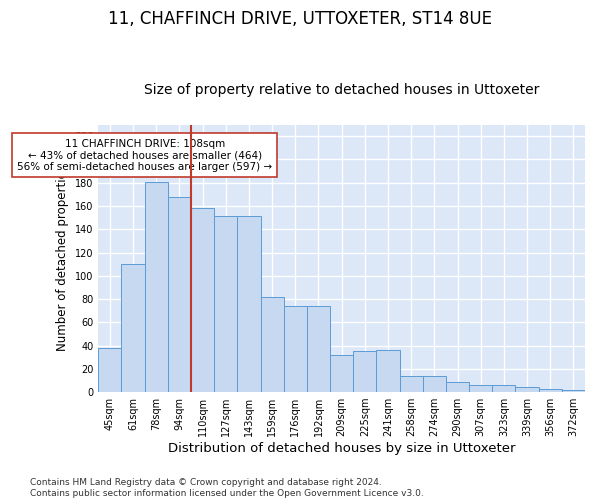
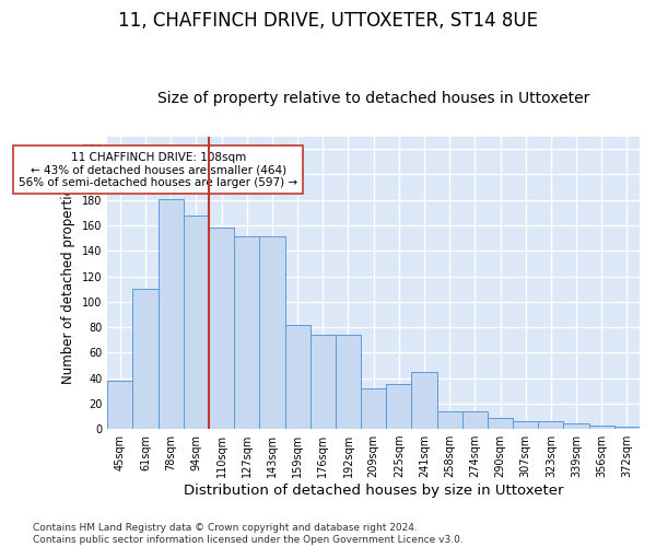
241sqm: 36 -> 45
